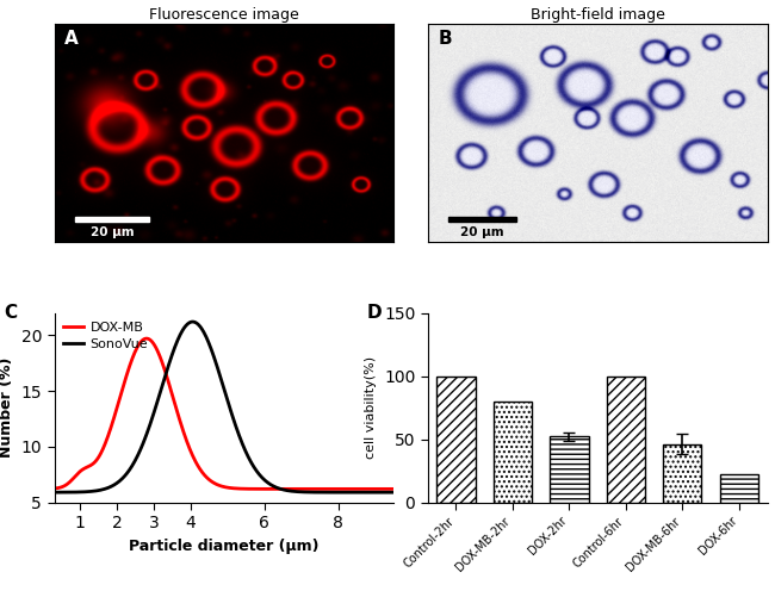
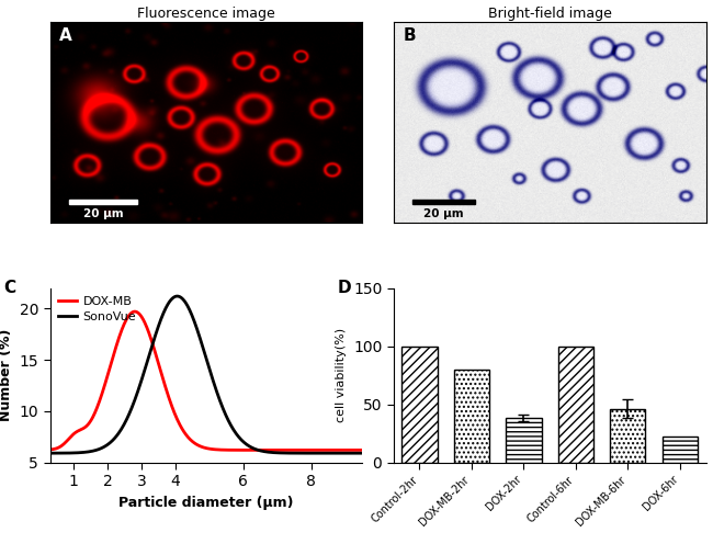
DOX-2hr: 52 -> 38
